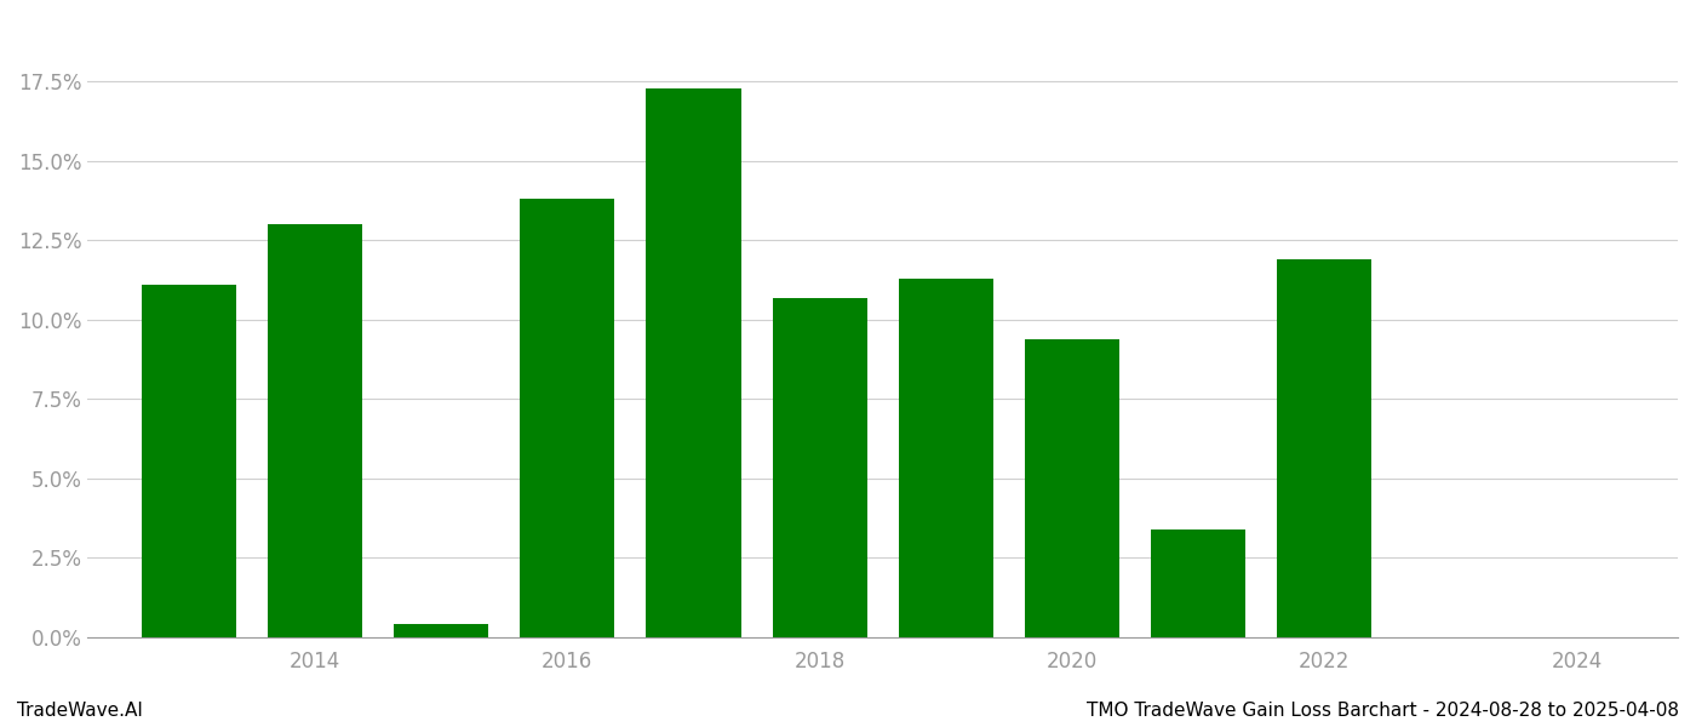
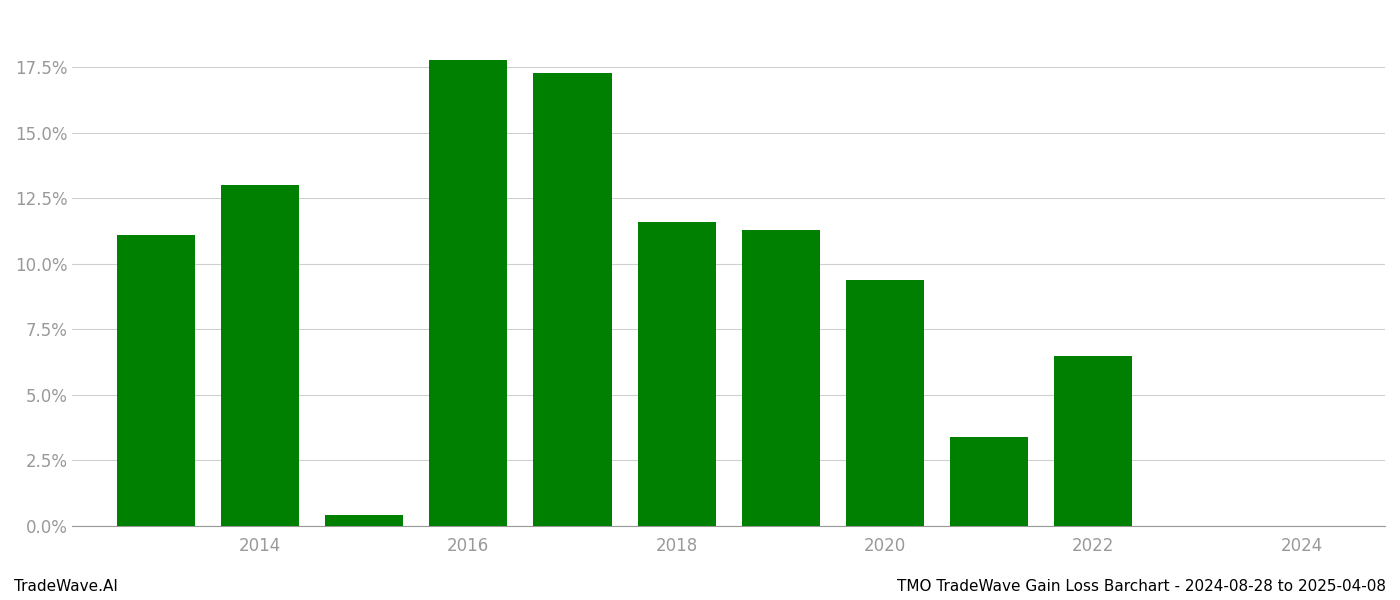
2016: 13.8% -> 17.8%
2018: 10.7% -> 11.6%
2022: 11.9% -> 6.5%
